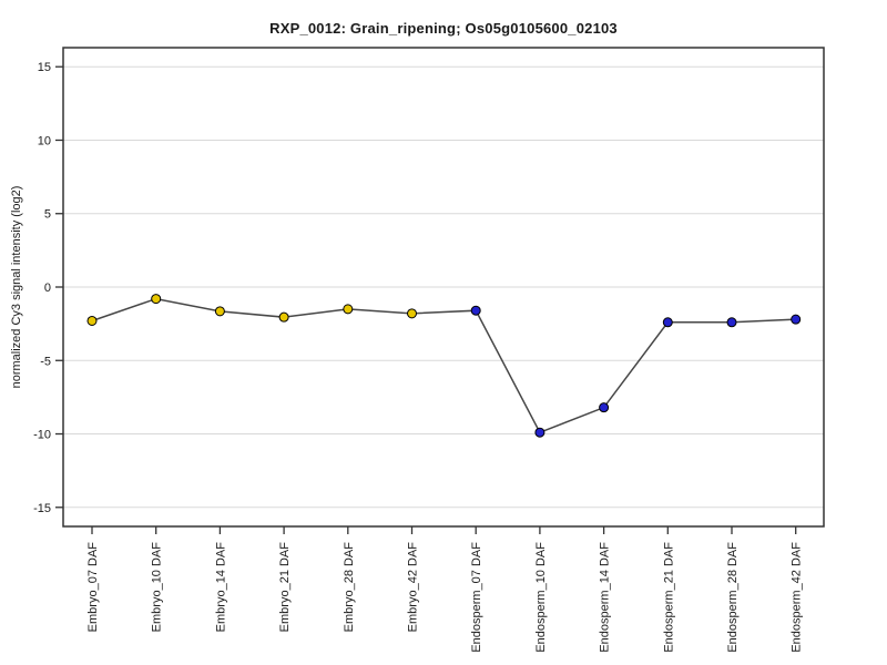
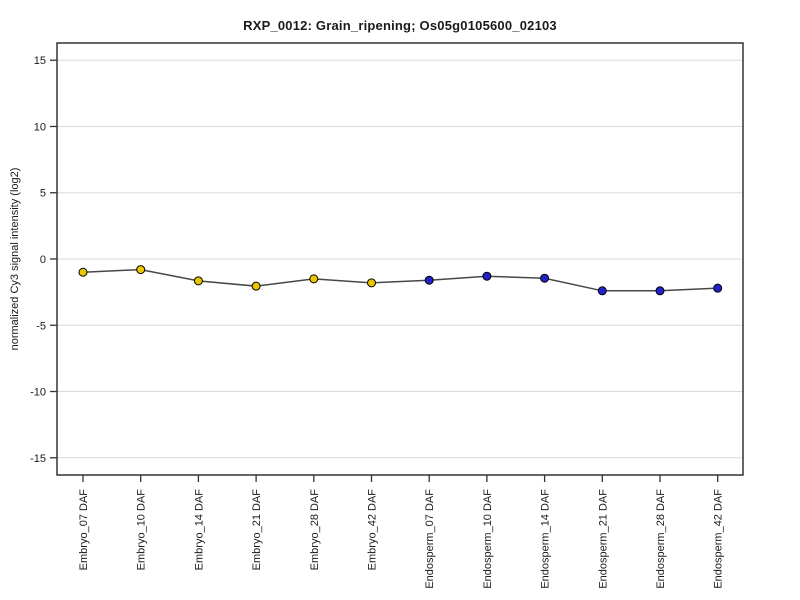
Embryo_07 DAF: -2.3 -> -1.0
Endosperm_10 DAF: -9.9 -> -1.3
Endosperm_14 DAF: -8.2 -> -1.4
